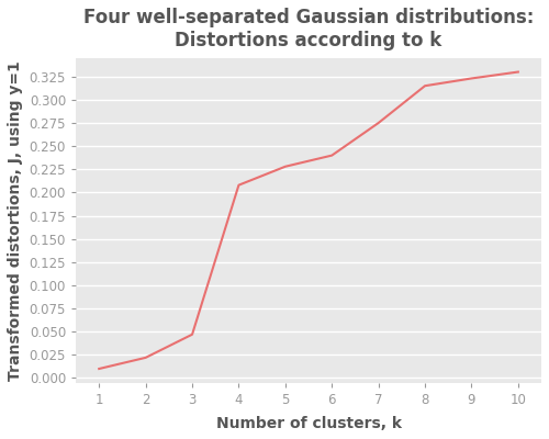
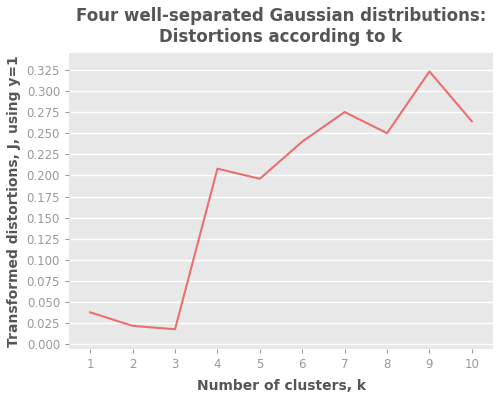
1: 0.010 -> 0.038
3: 0.047 -> 0.018
5: 0.228 -> 0.196
8: 0.315 -> 0.250
10: 0.330 -> 0.264
